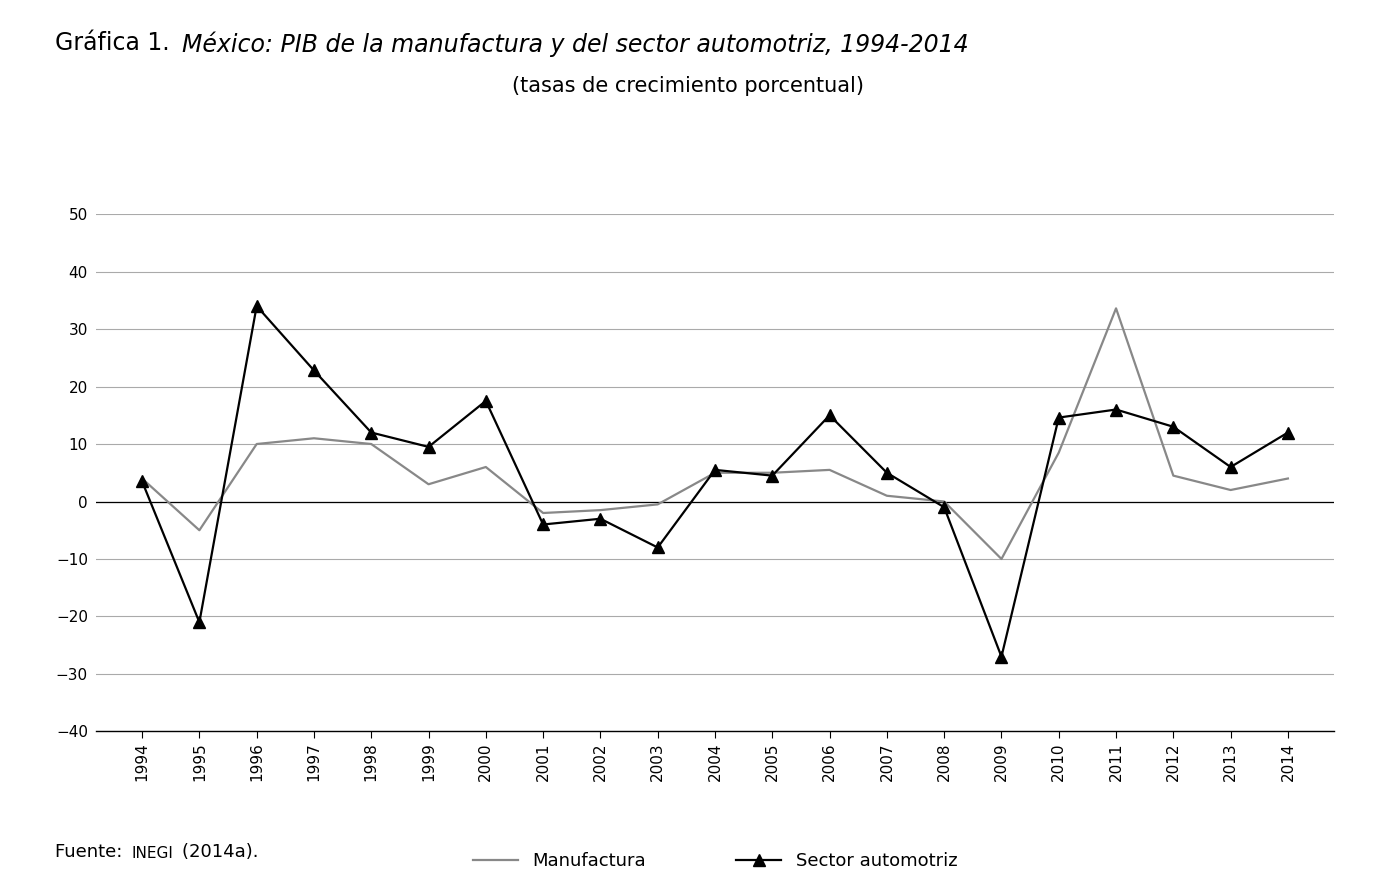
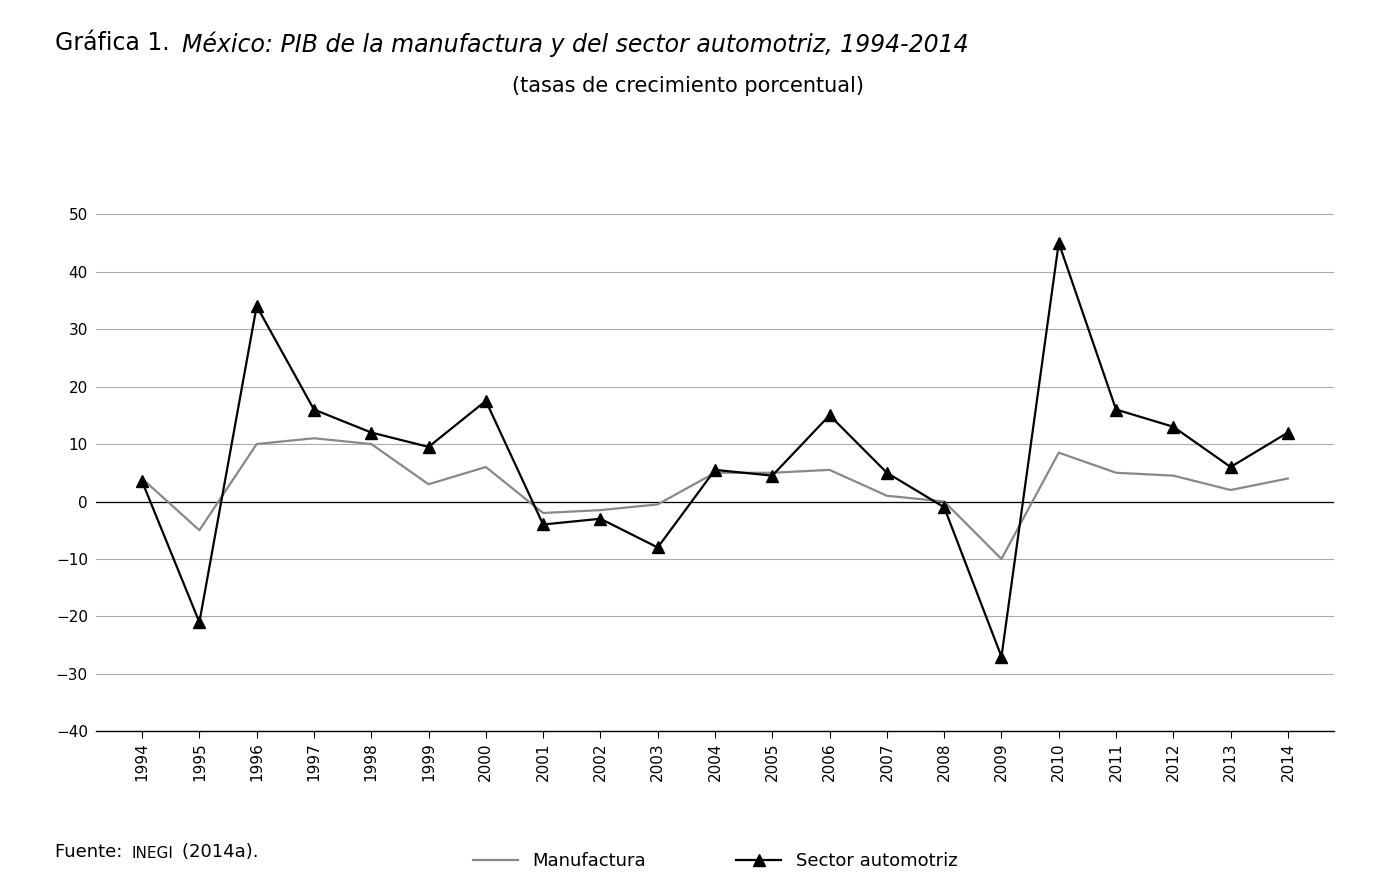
Sector automotriz/1997: 22.8 -> 16.0
Sector automotriz/2010: 14.6 -> 45.0
Manufactura/2011: 33.6 -> 5.0
